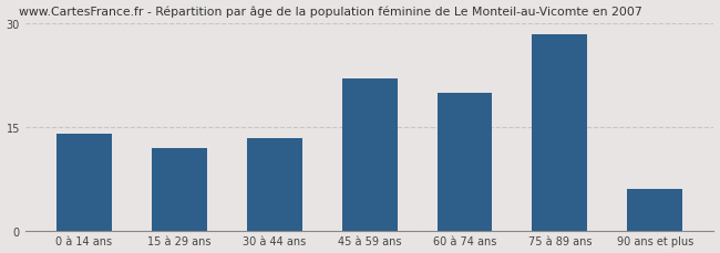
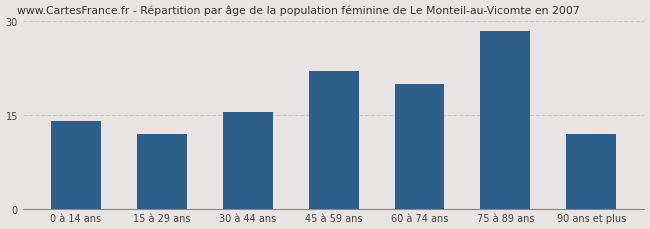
30 à 44 ans: 13.4 -> 15.5
90 ans et plus: 6.0 -> 12.0
